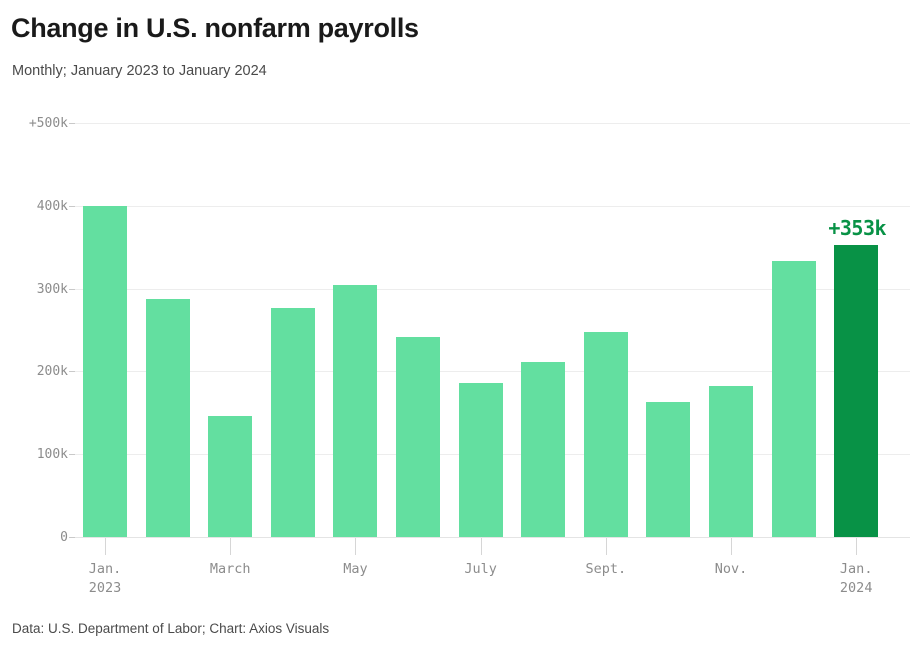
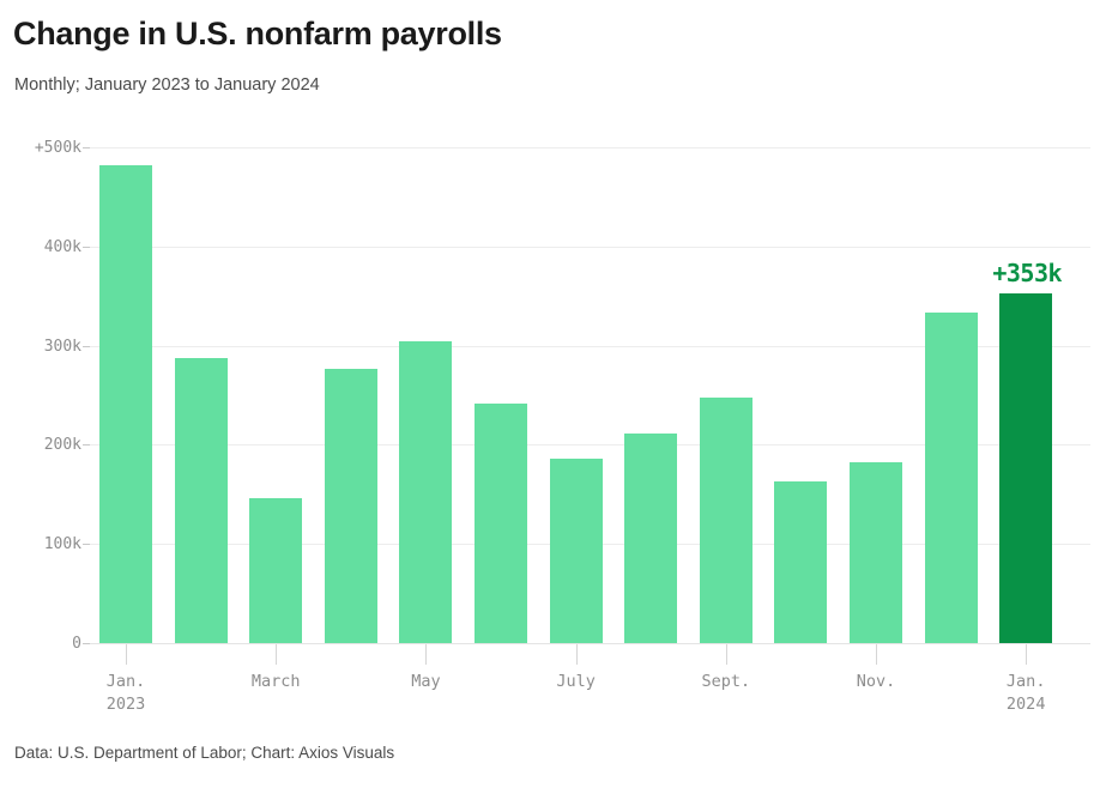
Jan. 2023: 400k -> 480k
